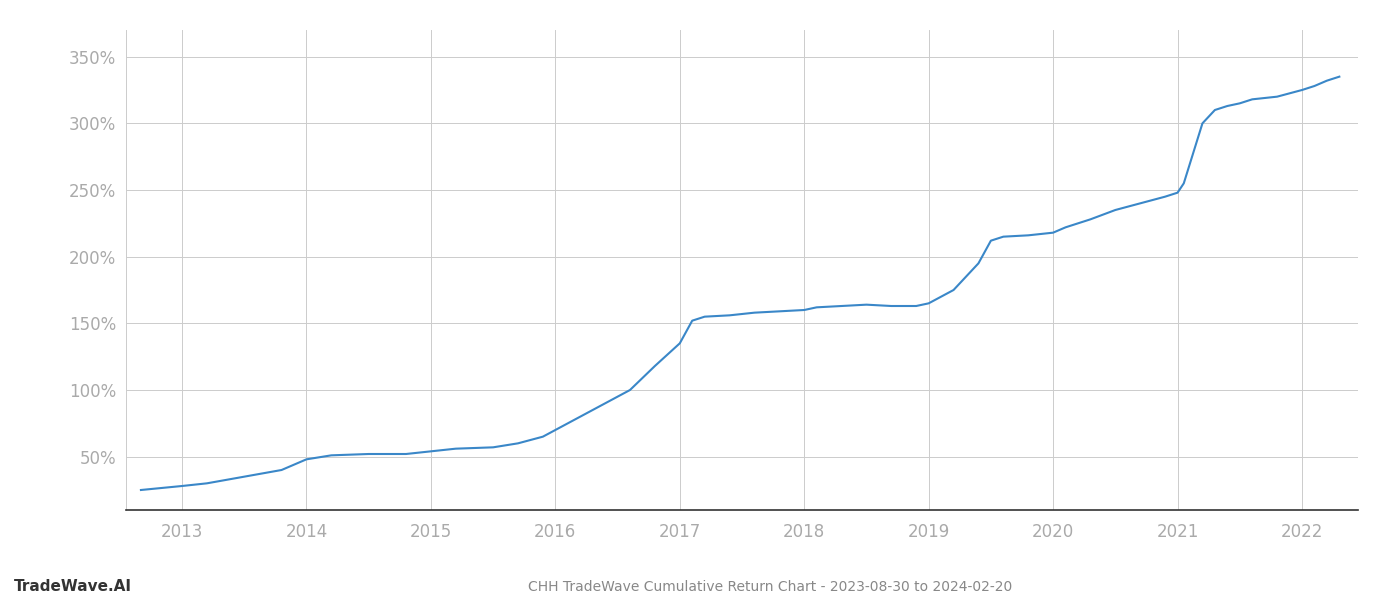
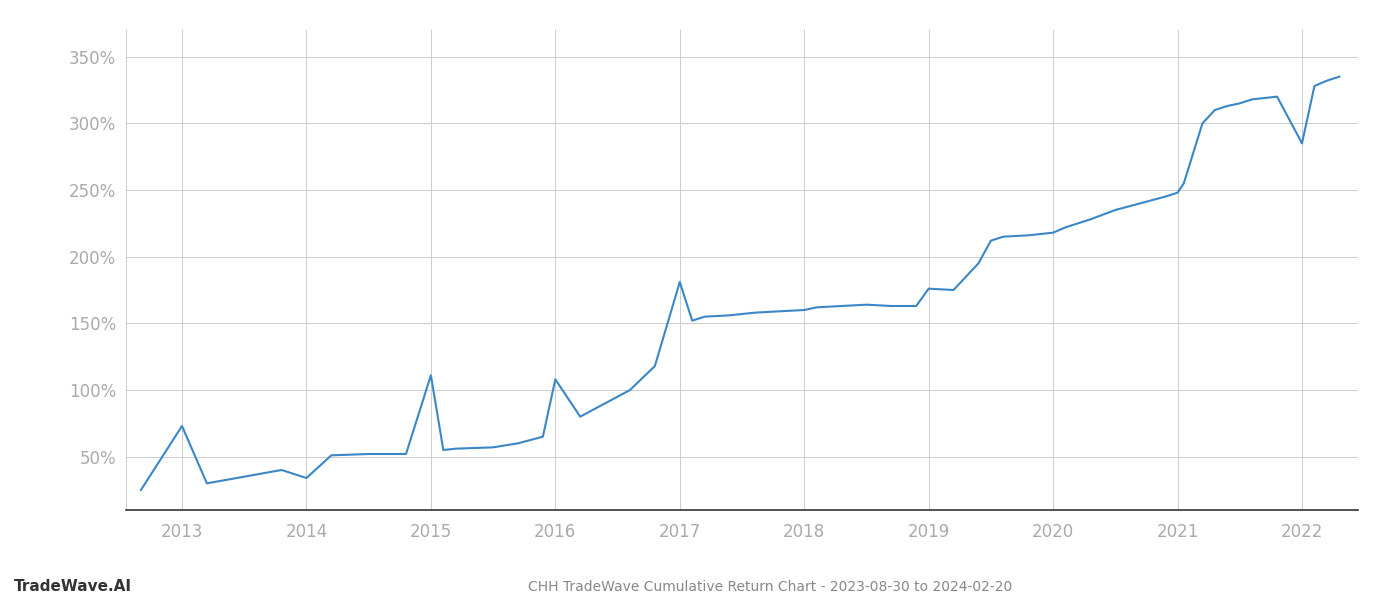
2013: 28% -> 73%
2014: 48% -> 34%
2015: 54% -> 111%
2016: 70% -> 108%
2017: 135% -> 181%
2019: 165% -> 176%
2022: 325% -> 285%
